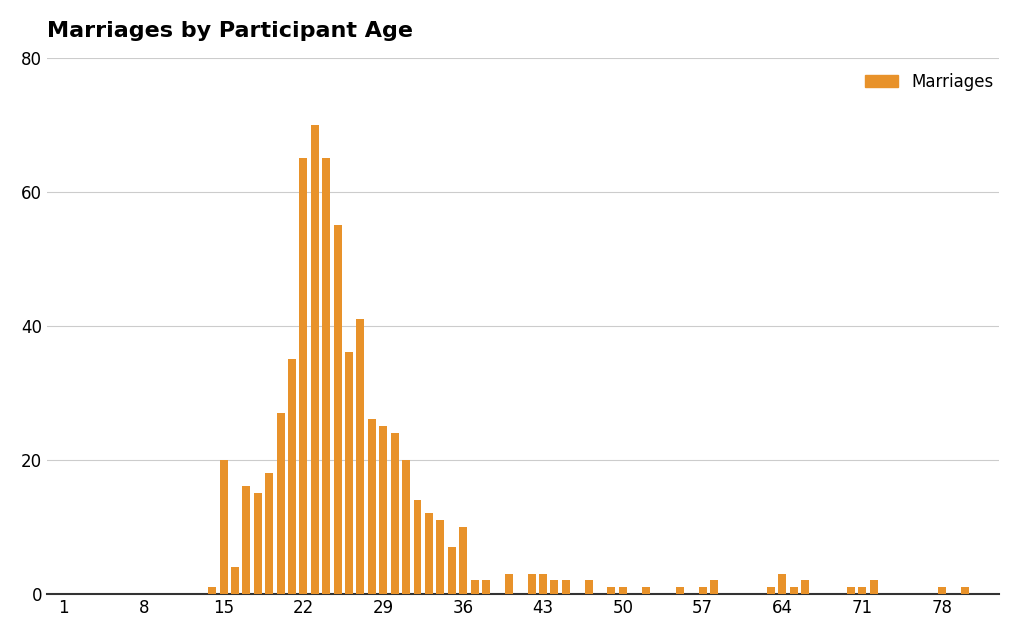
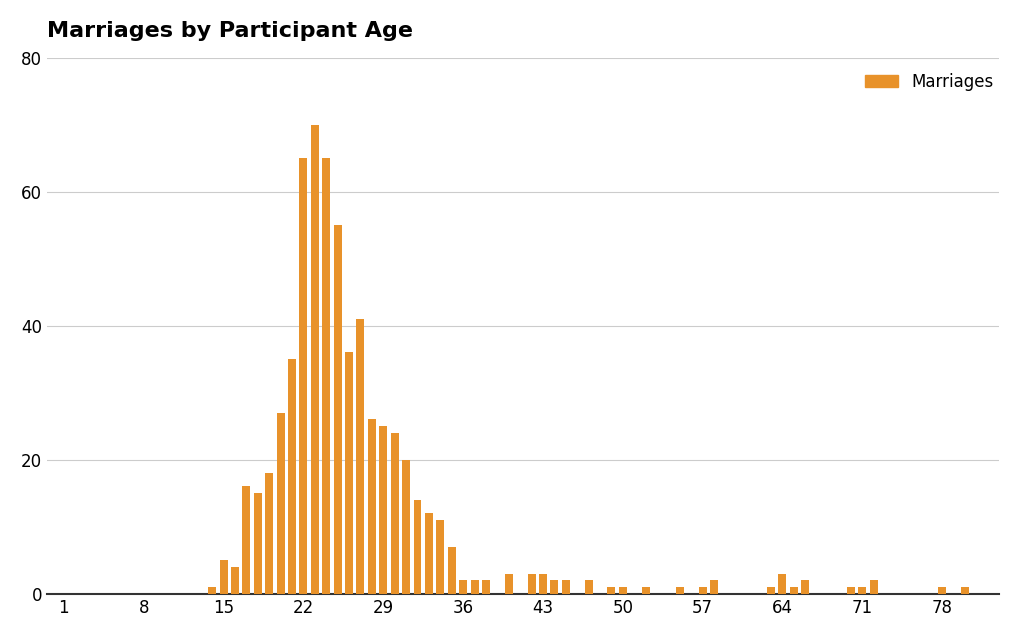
15: 20 -> 5
36: 10 -> 2
